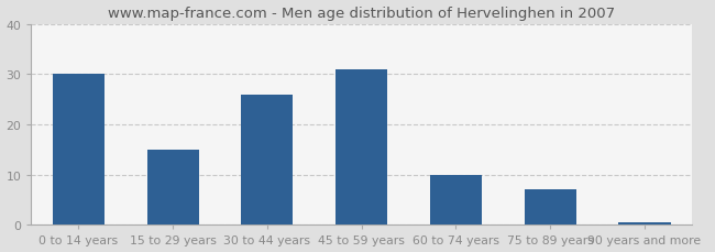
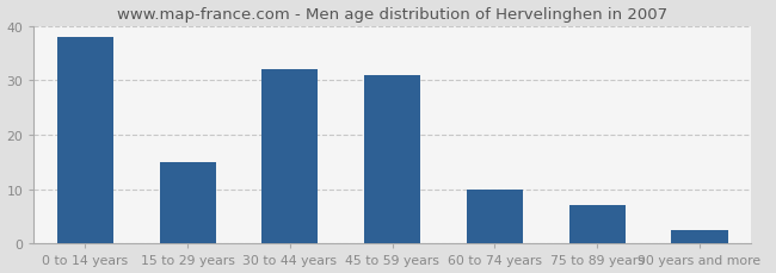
0 to 14 years: 30.0 -> 38.0
30 to 44 years: 26.0 -> 32.0
90 years and more: 0.5 -> 2.5
